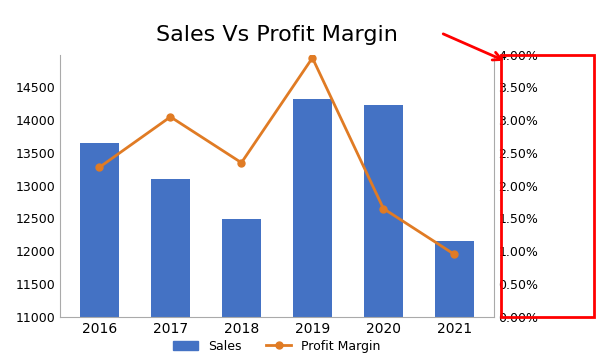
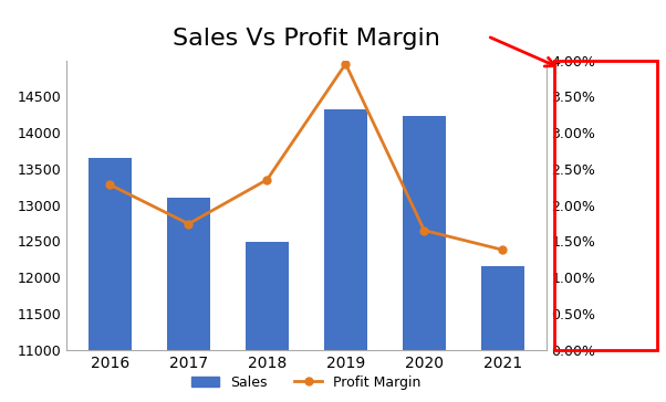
Profit Margin/2017: 3.05% -> 1.74%
Profit Margin/2021: 0.95% -> 1.38%
